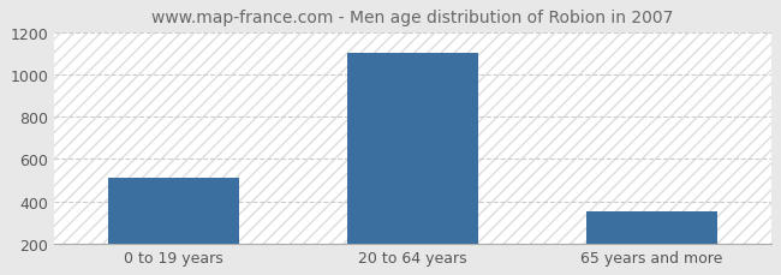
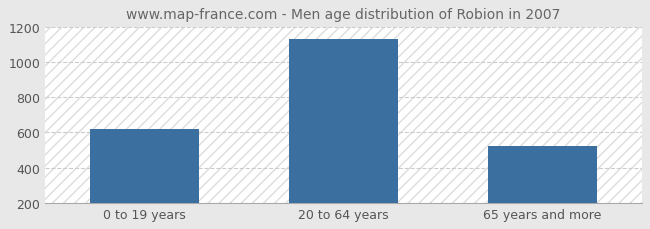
0 to 19 years: 510 -> 620
20 to 64 years: 1100 -> 1130
65 years and more: 360 -> 520
